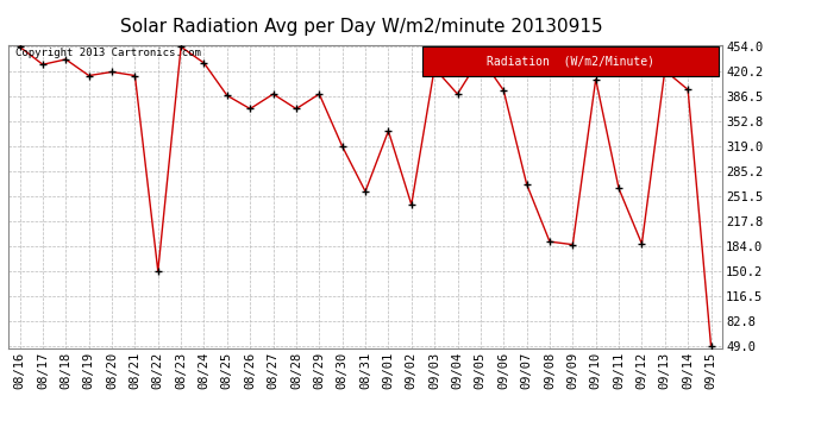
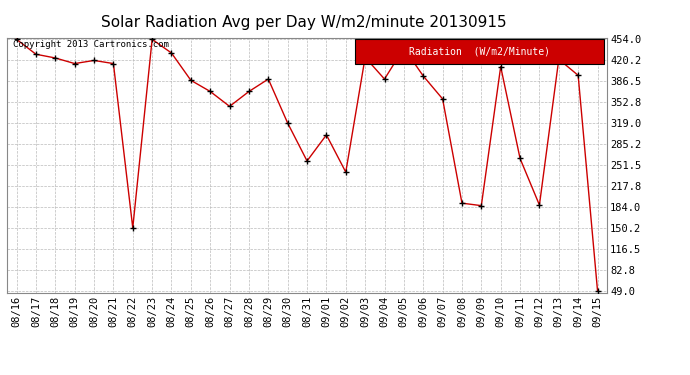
08/18: 437 -> 424
08/27: 390 -> 346
09/01: 340 -> 300
09/07: 268 -> 358
